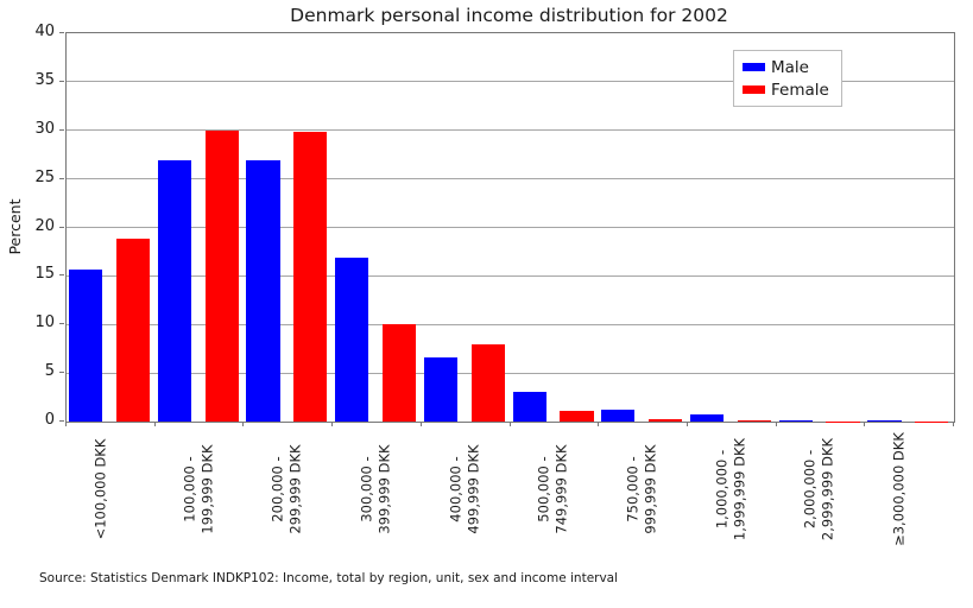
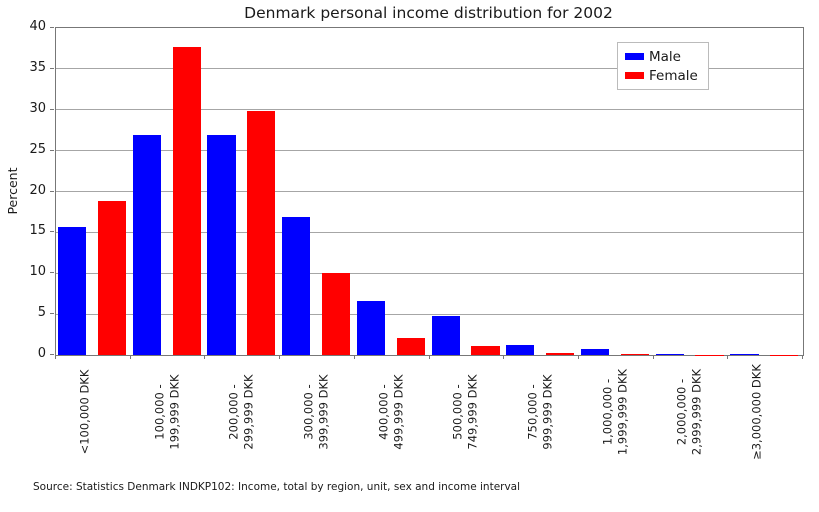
Female/100,000 - 199,999 DKK: 30 -> 38
Female/400,000 - 499,999 DKK: 8 -> 2
Male/500,000 - 749,999 DKK: 3 -> 5
